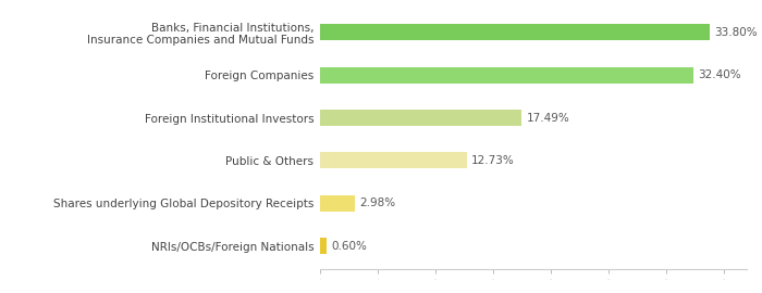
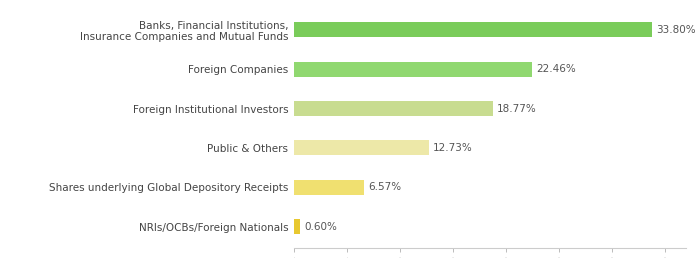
Foreign Companies: 32.40% -> 22.46%
Foreign Institutional Investors: 17.49% -> 18.77%
Shares underlying Global Depository Receipts: 2.98% -> 6.57%
